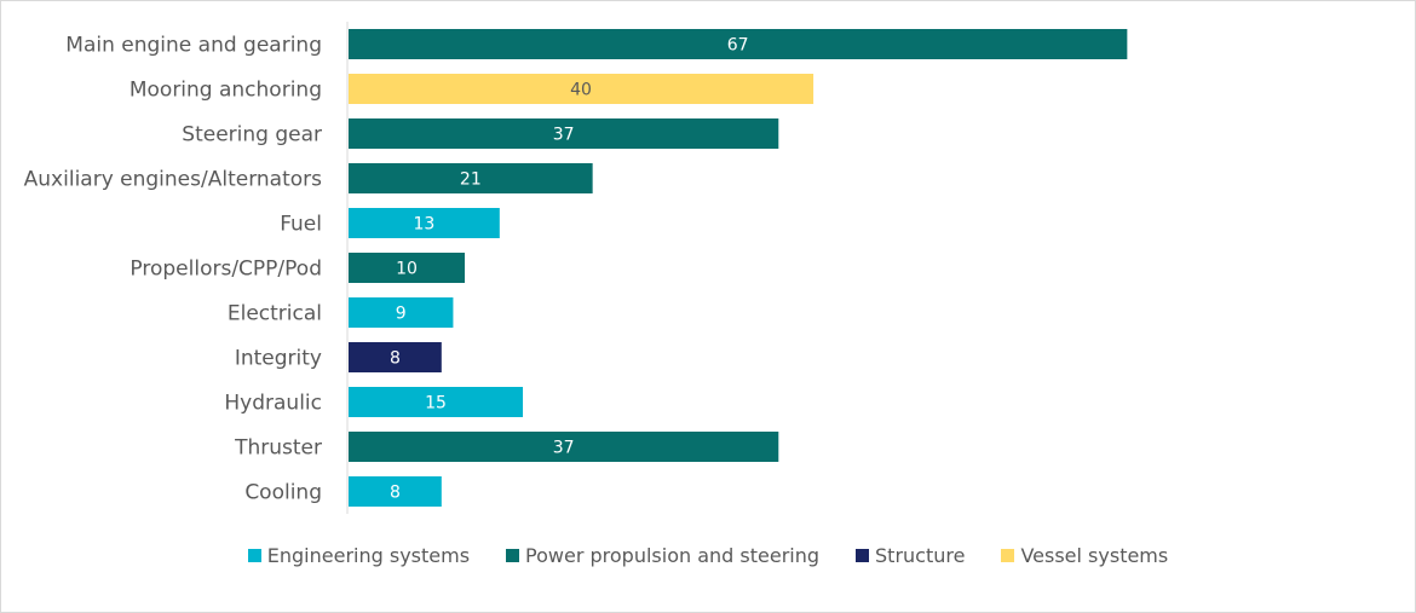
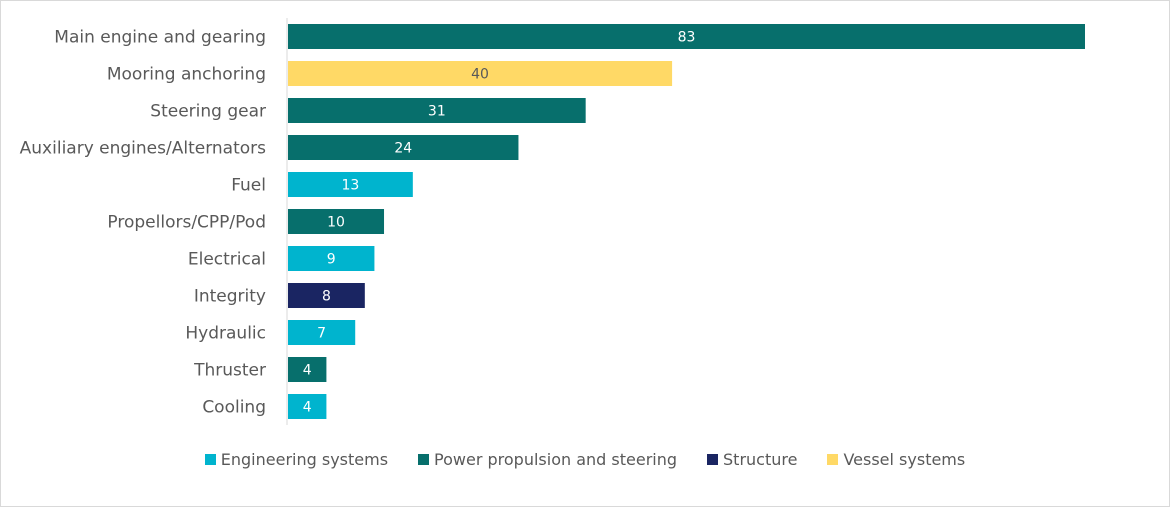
Main engine and gearing: 67 -> 83
Steering gear: 37 -> 31
Auxiliary engines/Alternators: 21 -> 24
Hydraulic: 15 -> 7
Thruster: 37 -> 4
Cooling: 8 -> 4
